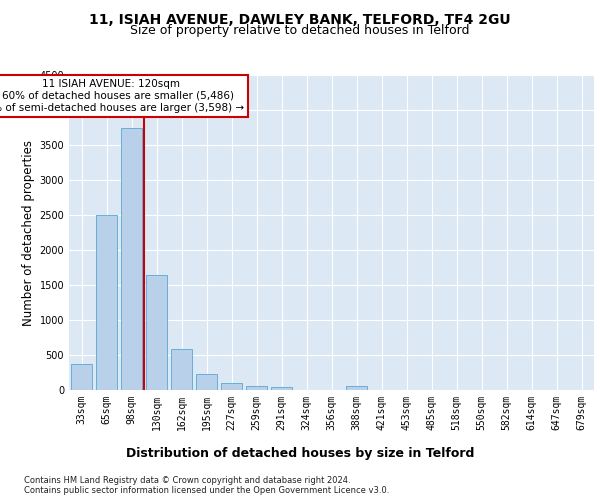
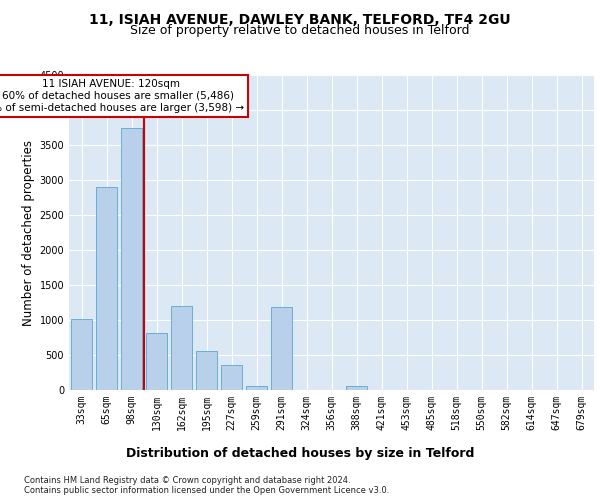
33sqm: 370 -> 1020
65sqm: 2500 -> 2900
130sqm: 1640 -> 820
162sqm: 590 -> 1200
195sqm: 220 -> 560
227sqm: 100 -> 360
291sqm: 40 -> 1180
